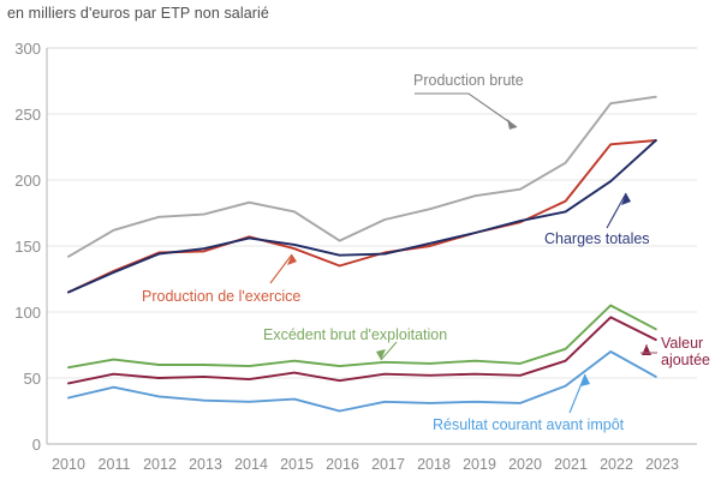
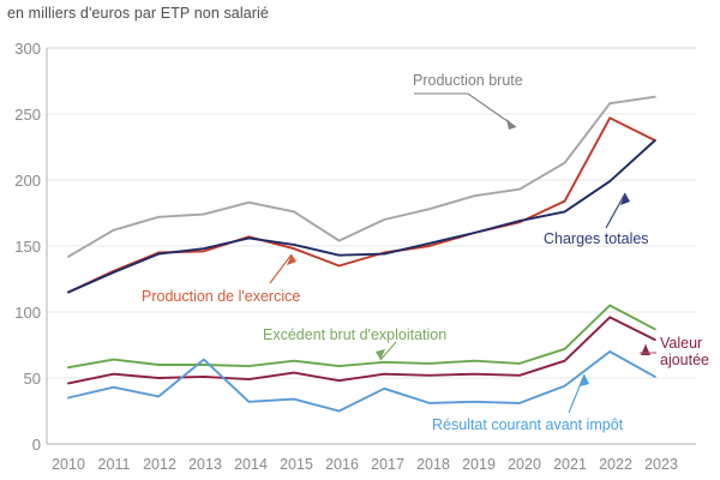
Résultat courant avant impôt/2013: 33 -> 64
Résultat courant avant impôt/2017: 32 -> 42
Production de l'exercice/2022: 227 -> 247
